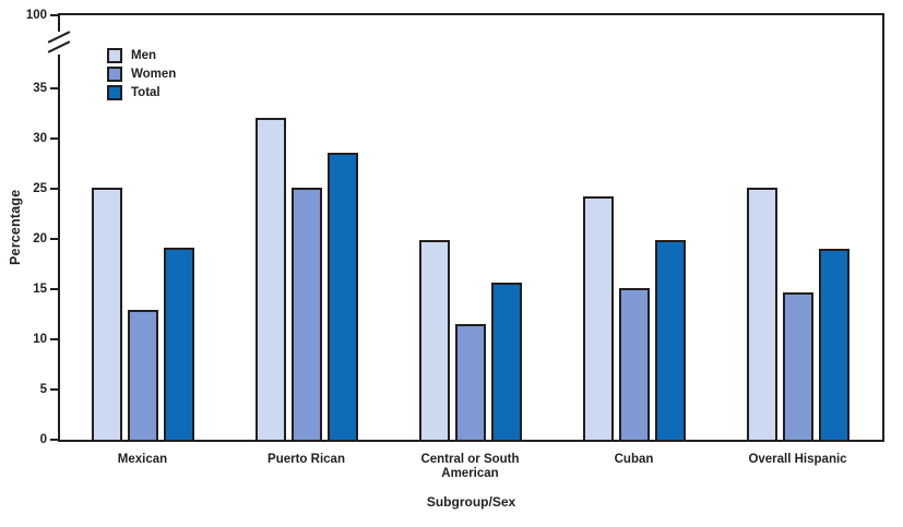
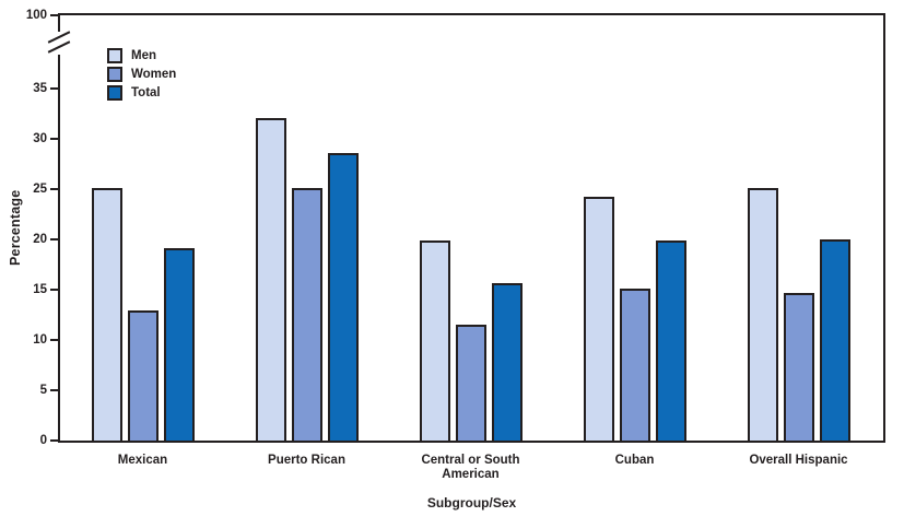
Total/Overall Hispanic: 19 -> 20
